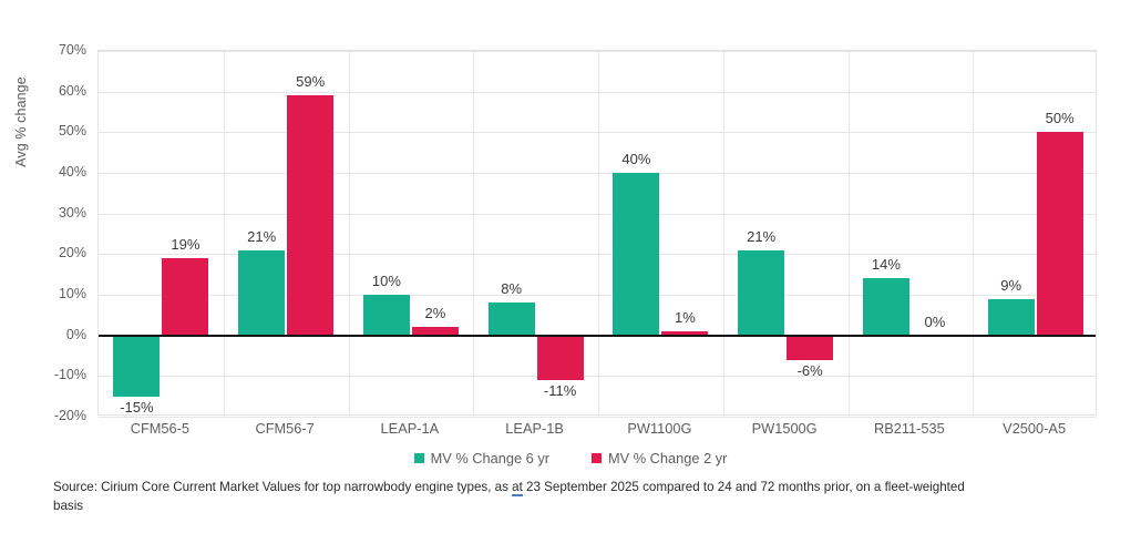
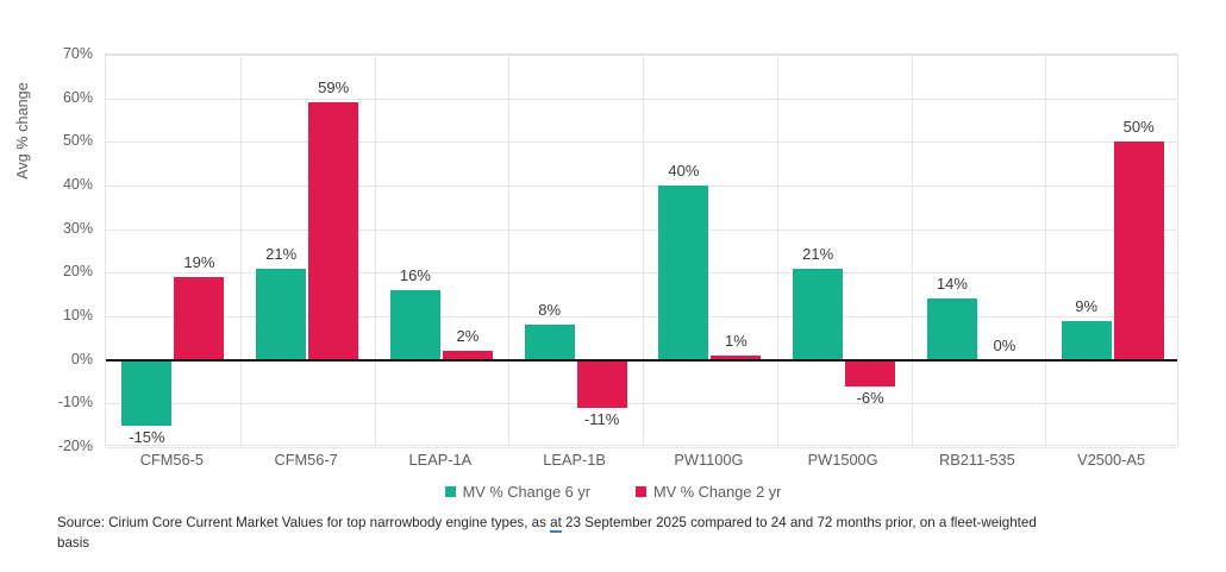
MV % Change 6 yr/LEAP-1A: 10% -> 16%
